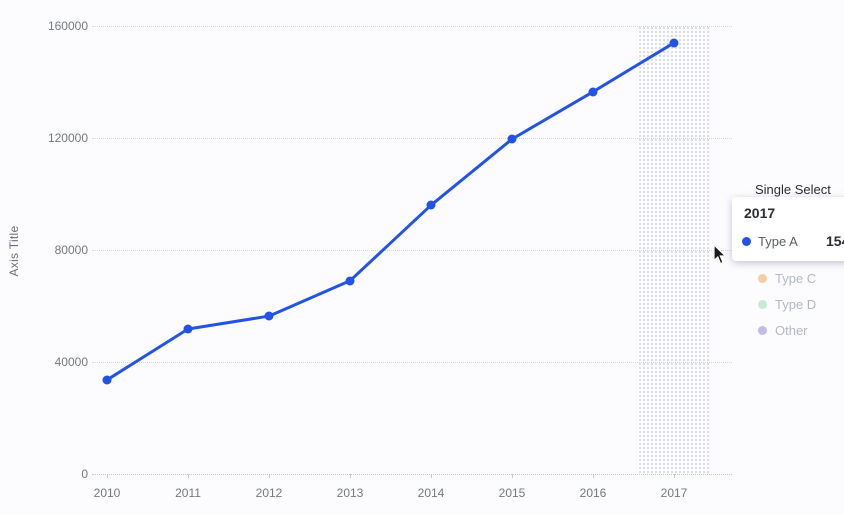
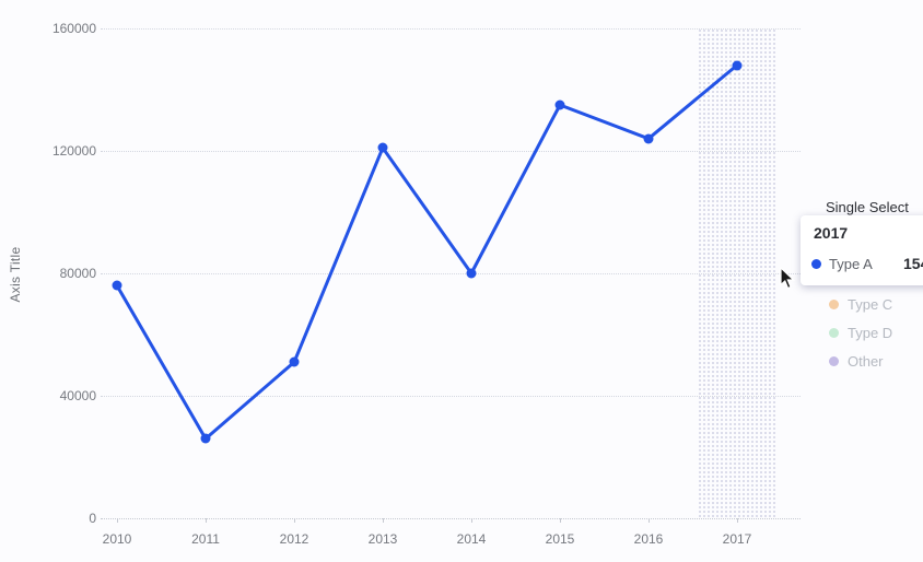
2010: 34000 -> 76000
2011: 52000 -> 26000
2012: 56000 -> 51000
2013: 69000 -> 121000
2014: 96000 -> 80000
2015: 120000 -> 135000
2016: 136000 -> 124000
2017: 154000 -> 148000
